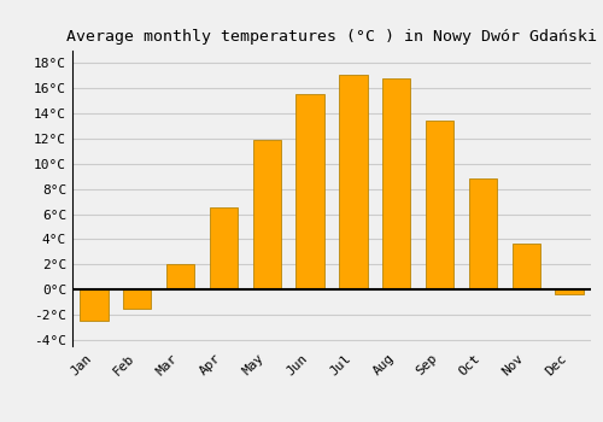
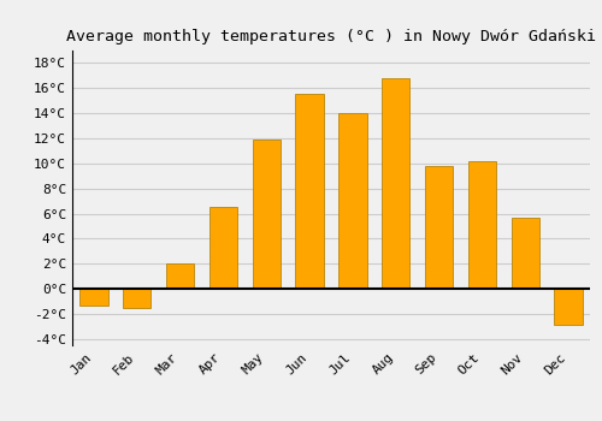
Jan: -2.5°C -> -1.3°C
Jul: 17.1°C -> 14.0°C
Sep: 13.4°C -> 9.8°C
Oct: 8.8°C -> 10.2°C
Nov: 3.7°C -> 5.7°C
Dec: -0.4°C -> -2.9°C
